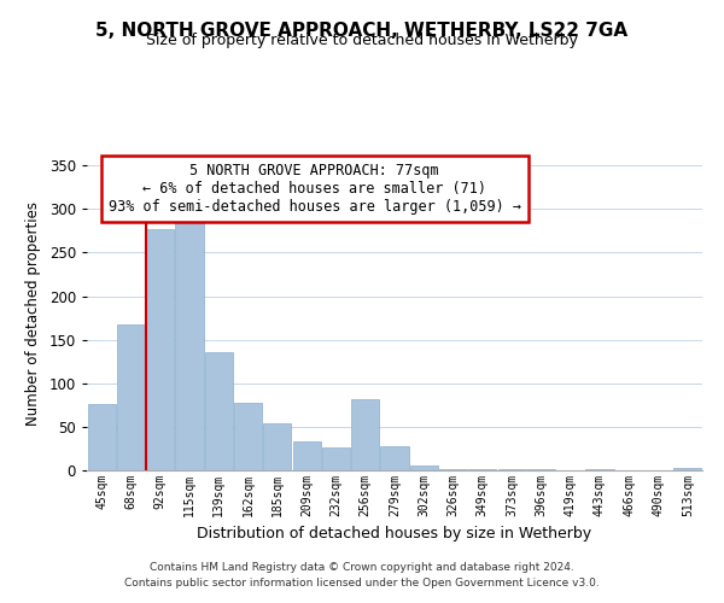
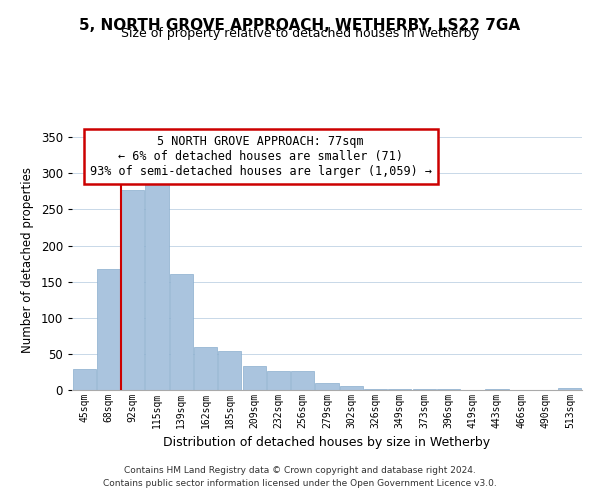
45sqm: 76 -> 29
139sqm: 136 -> 161
162sqm: 78 -> 60
256sqm: 82 -> 27
279sqm: 28 -> 10
